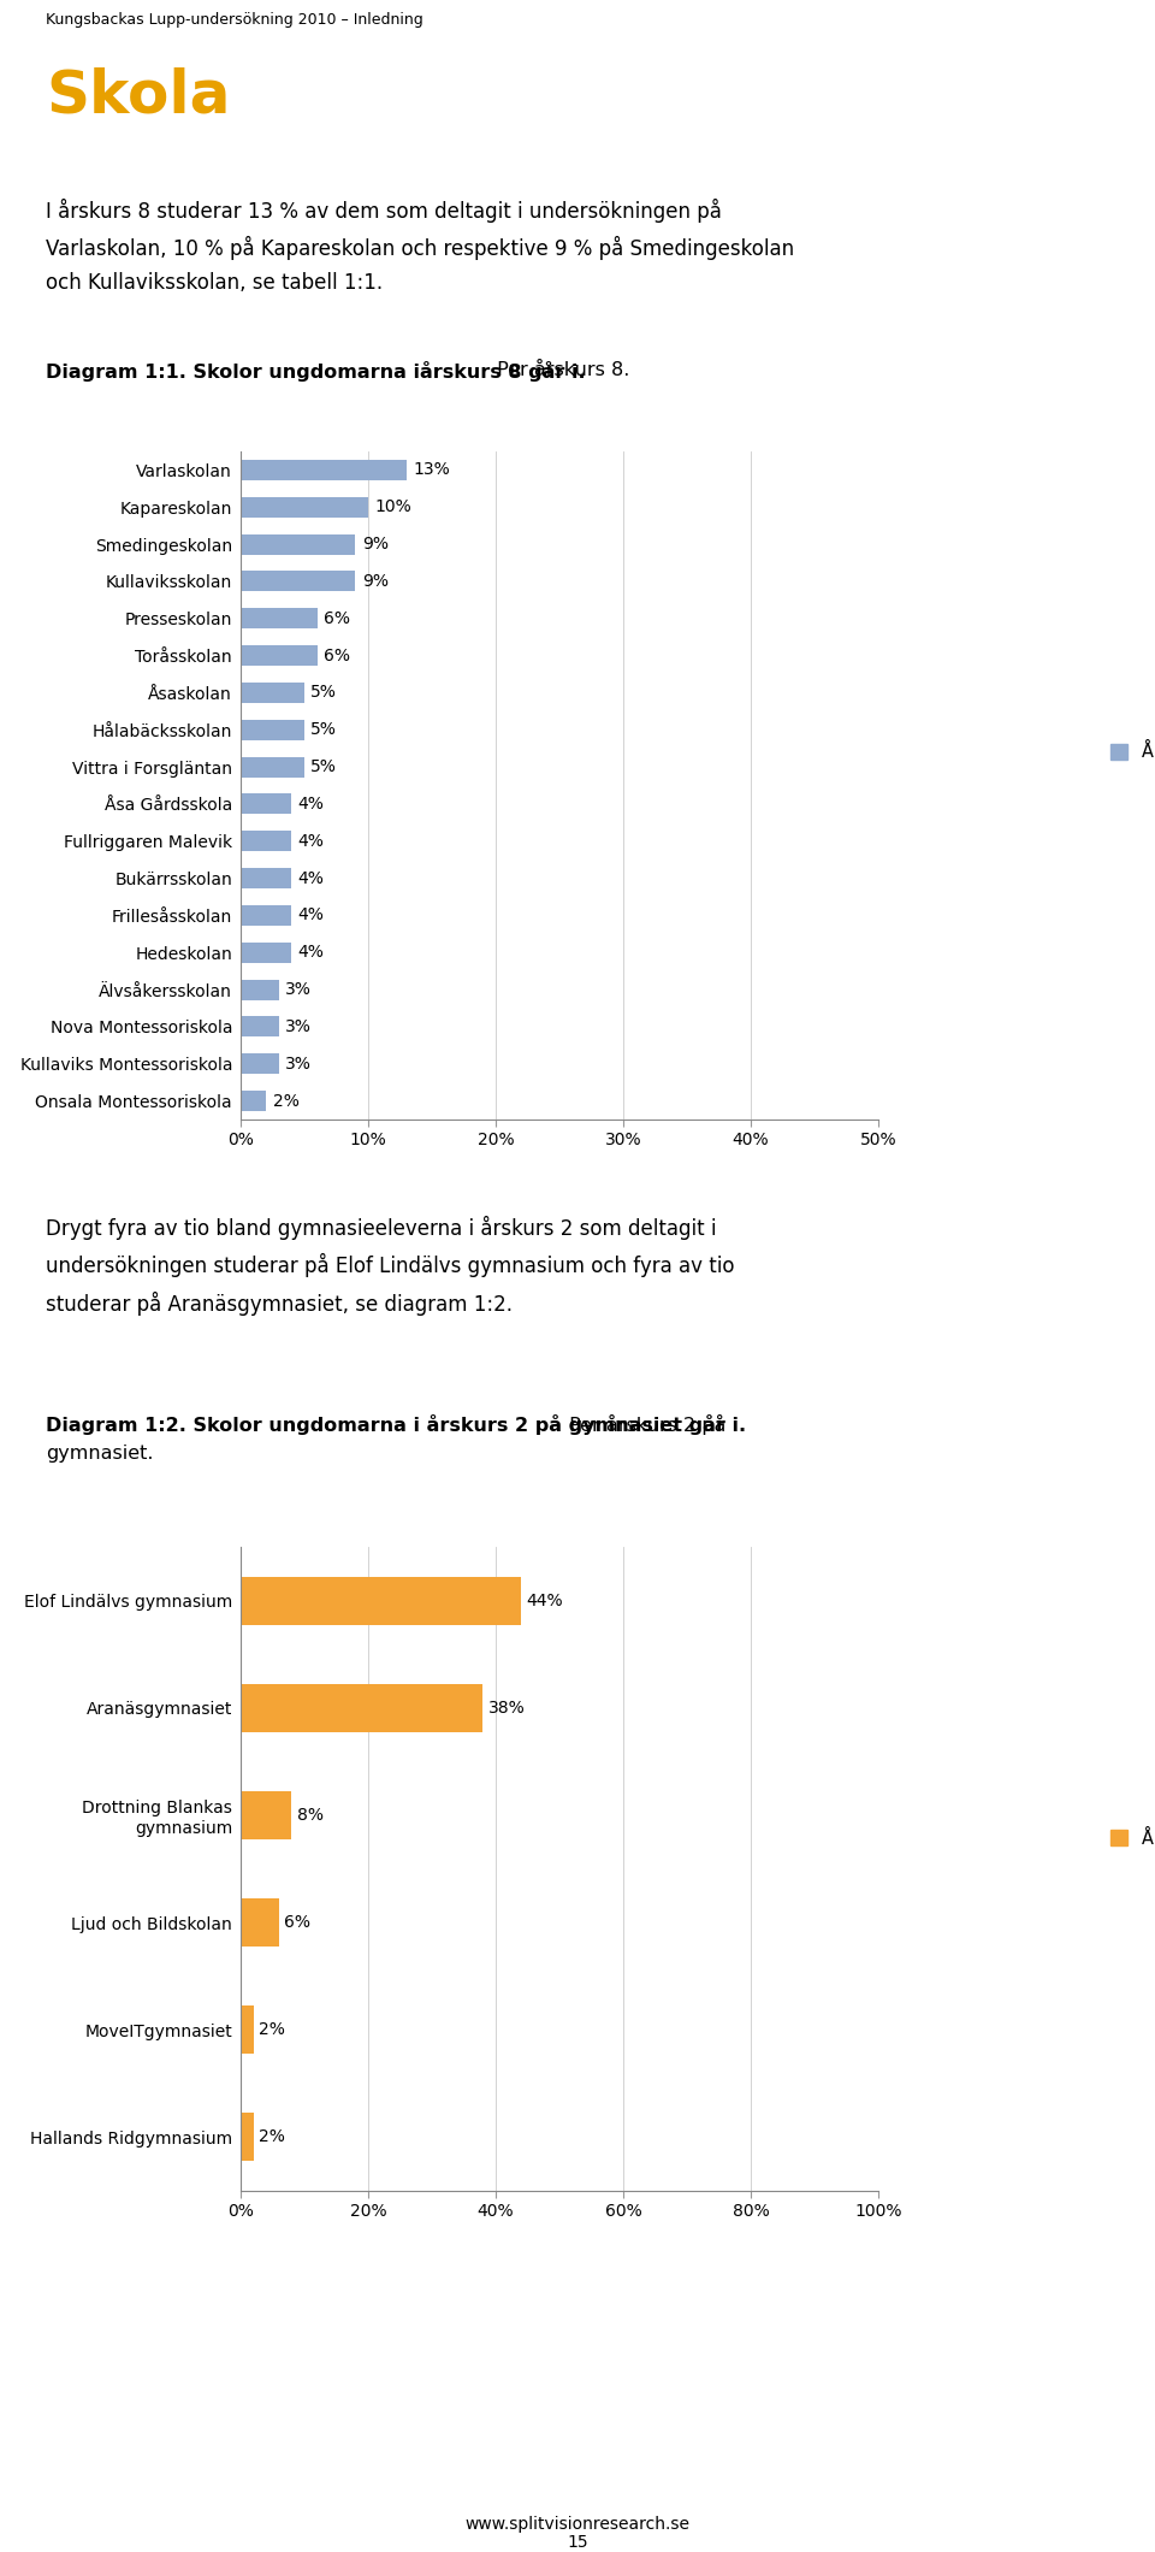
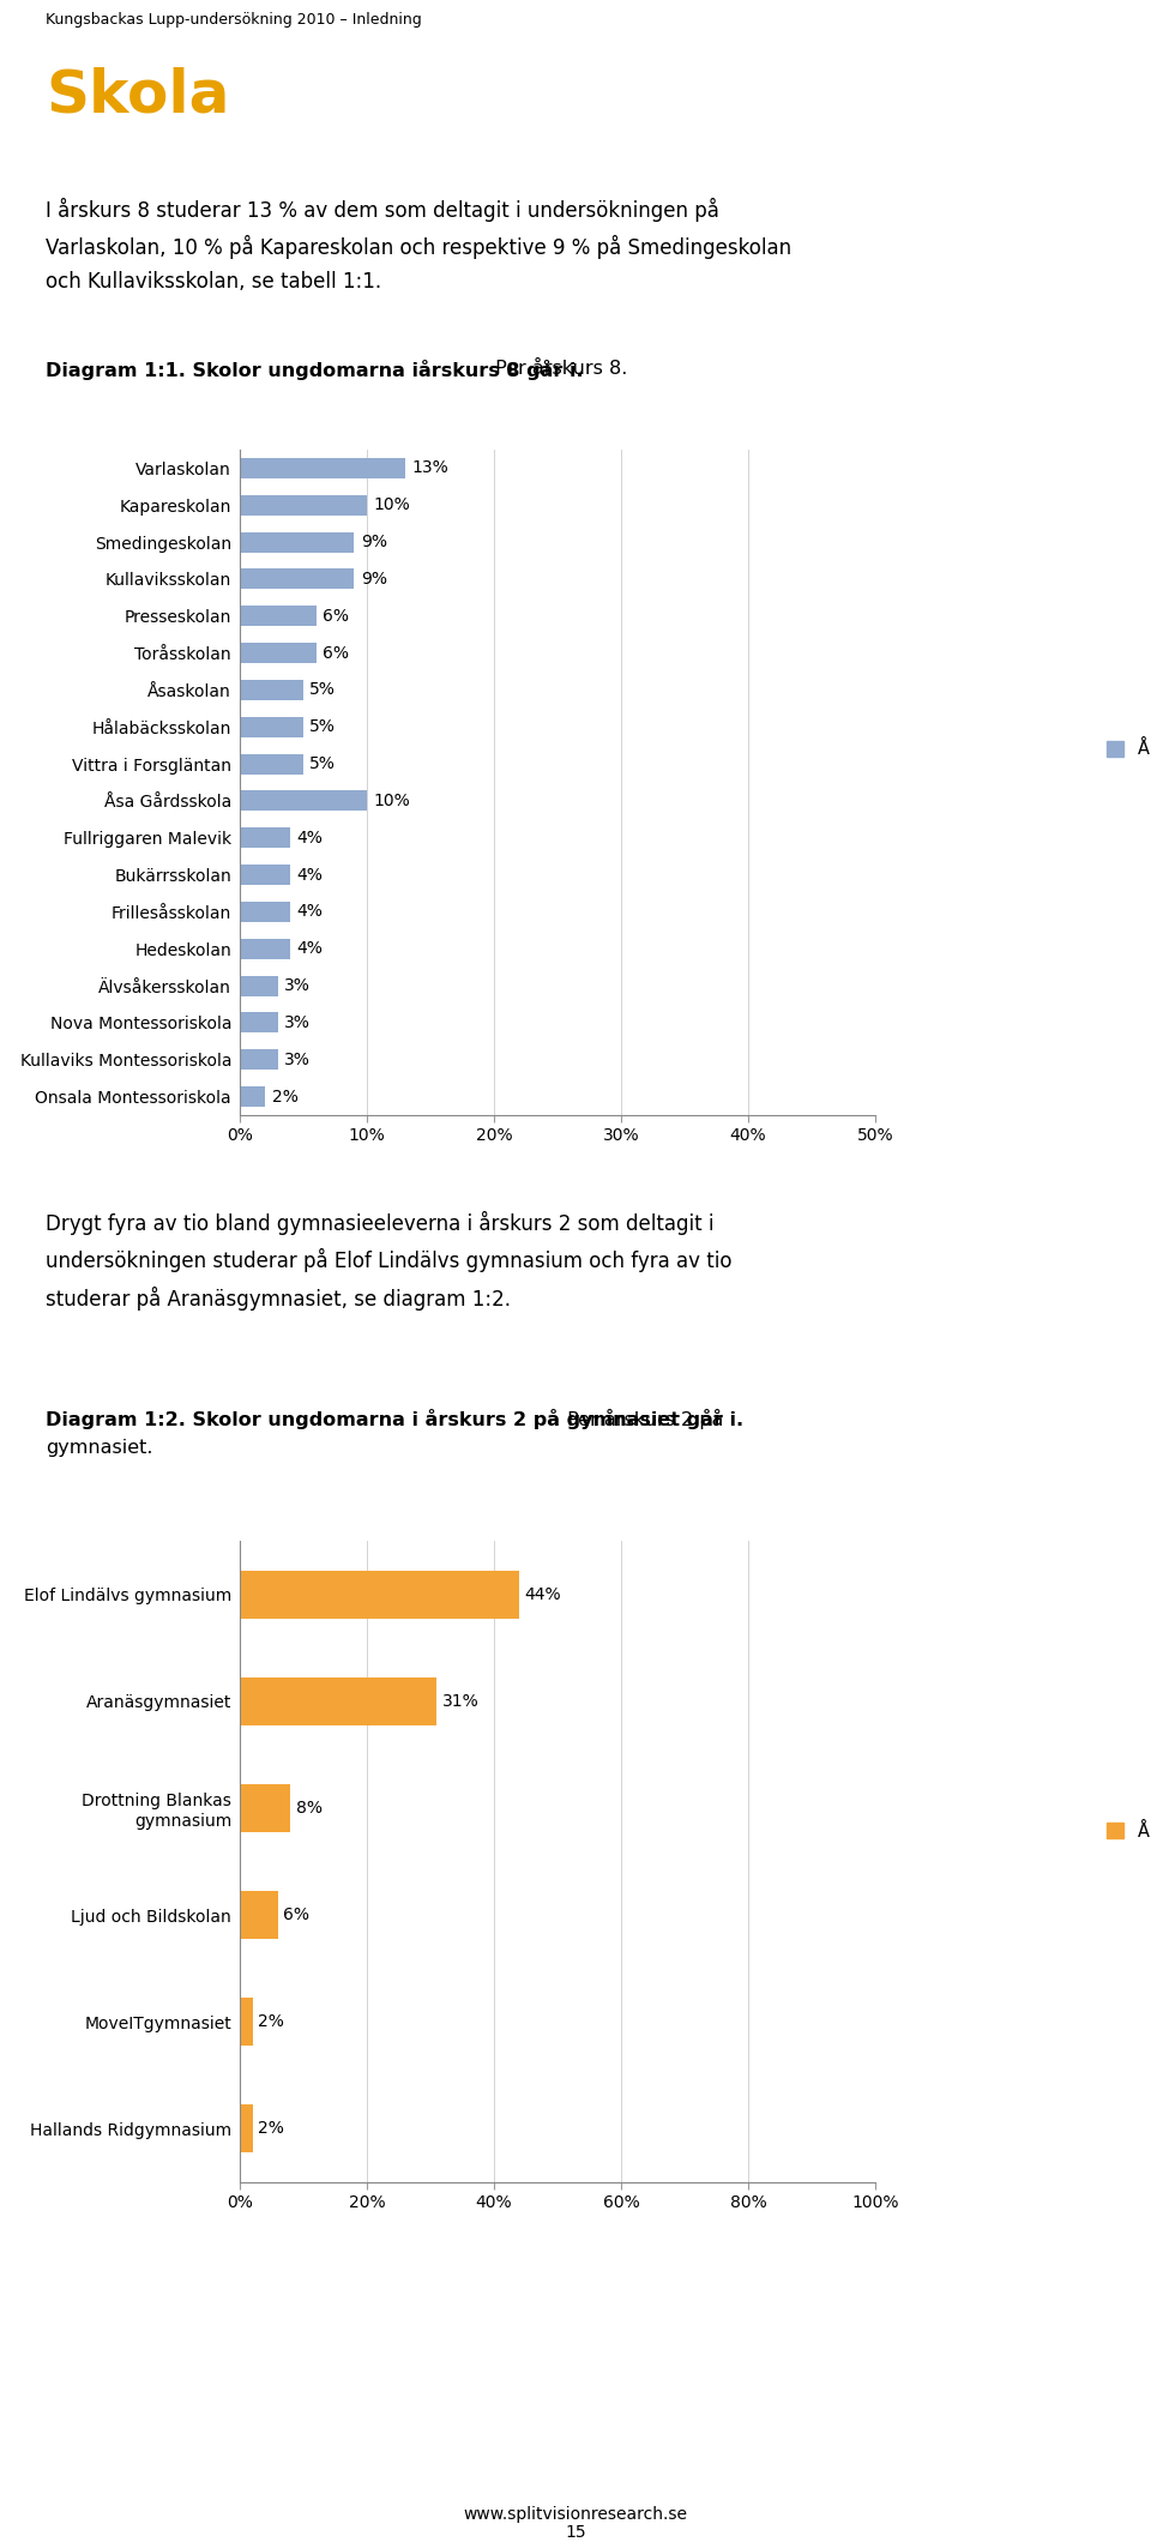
Åsa Gårdsskola: 4% -> 10%
Aranäsgymnasiet: 38% -> 31%
